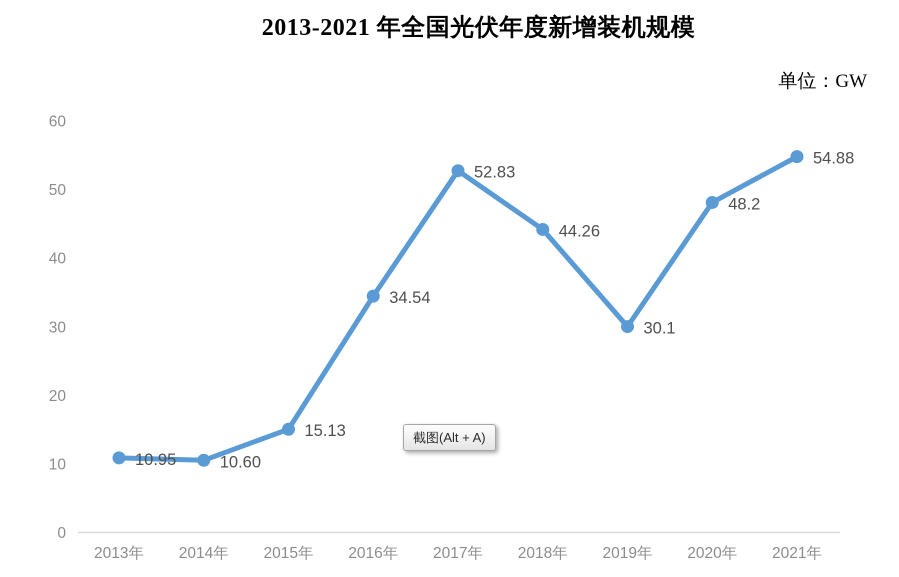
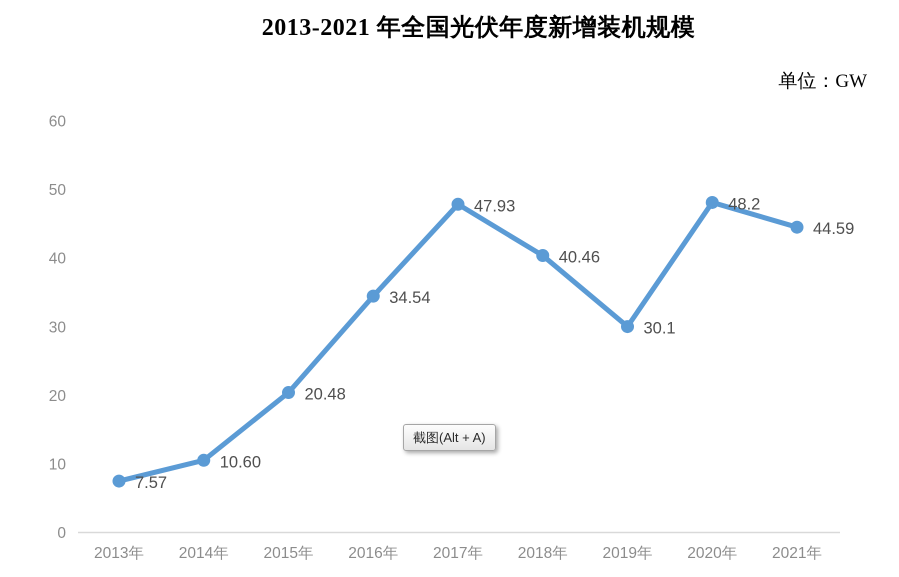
2013年: 10.95 -> 7.57
2015年: 15.13 -> 20.48
2017年: 52.83 -> 47.93
2018年: 44.26 -> 40.46
2021年: 54.88 -> 44.59
